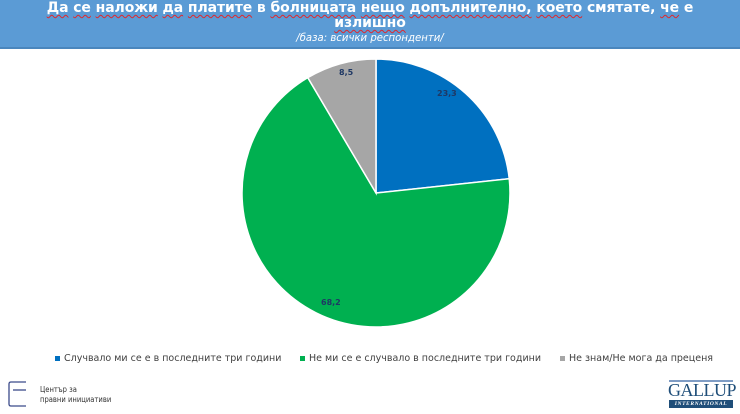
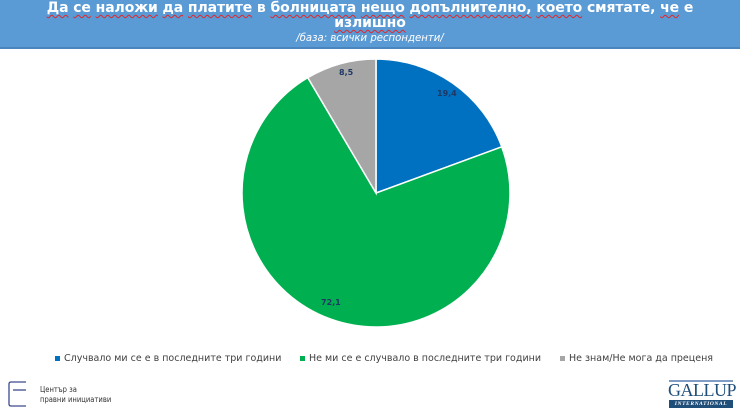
Случвало ми се е в последните три години: 23,3 -> 19,4
Не ми се е случвало в последните три години: 68,2 -> 72,1
